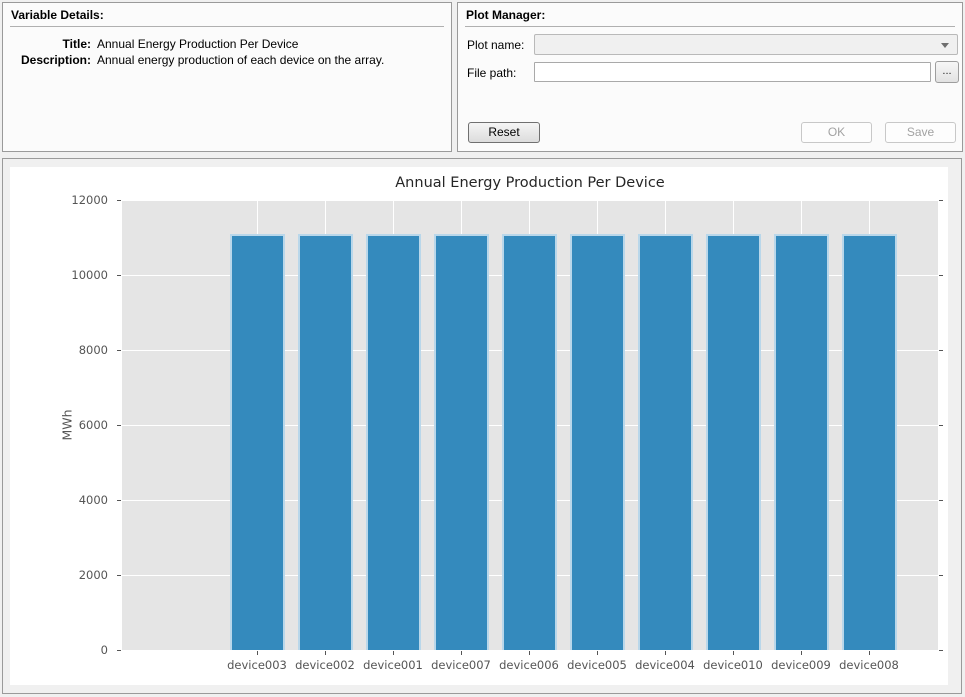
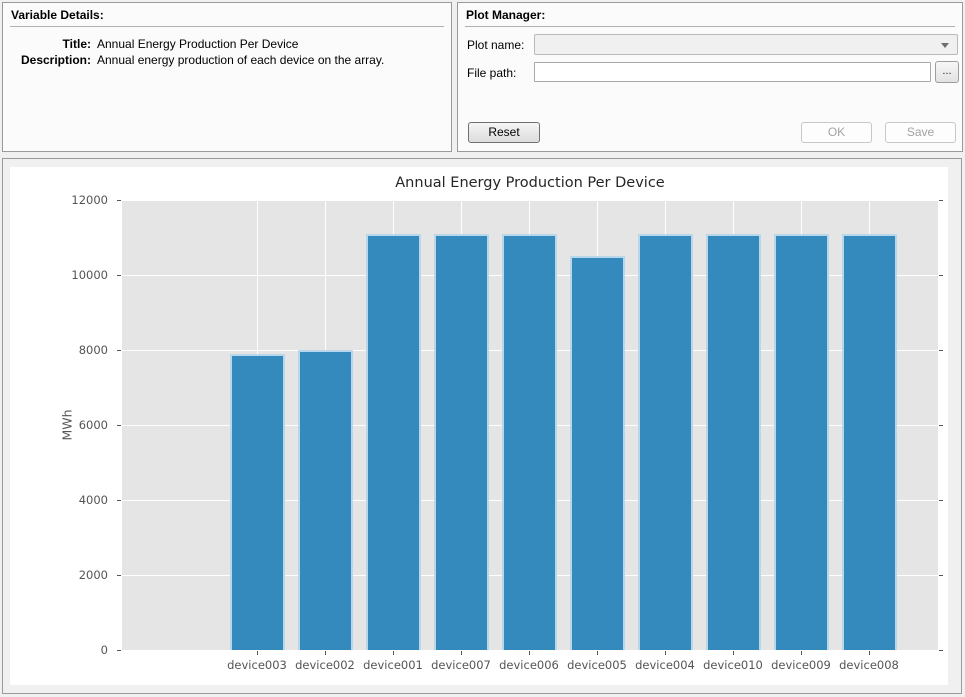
device003: 11100 -> 7900
device002: 11100 -> 8000
device005: 11100 -> 10500
